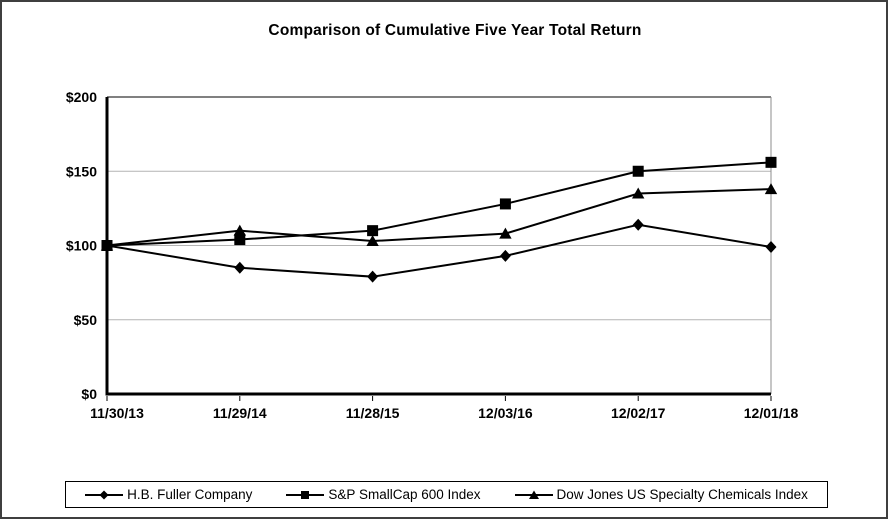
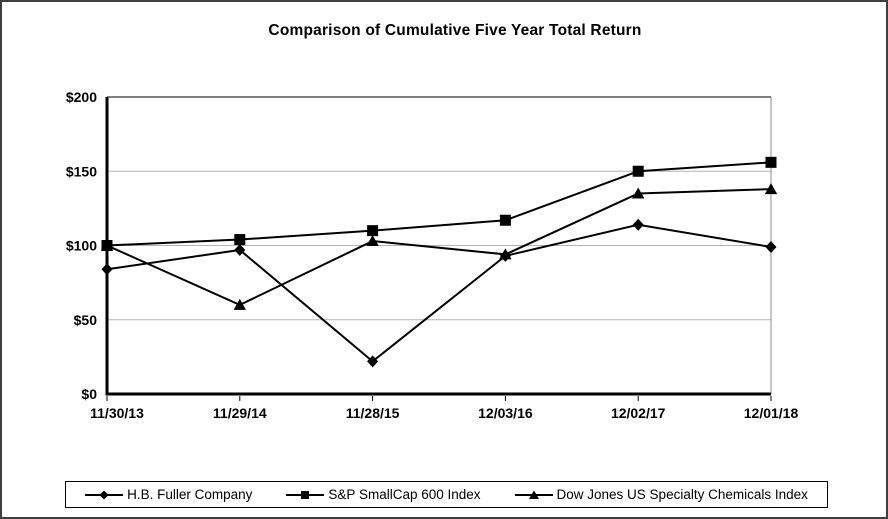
H.B. Fuller Company/11/30/13: $100 -> $84
H.B. Fuller Company/11/29/14: $85 -> $97
Dow Jones US Specialty Chemicals Index/11/29/14: $110 -> $60
H.B. Fuller Company/11/28/15: $79 -> $22
S&P SmallCap 600 Index/12/03/16: $128 -> $117
Dow Jones US Specialty Chemicals Index/12/03/16: $108 -> $94
